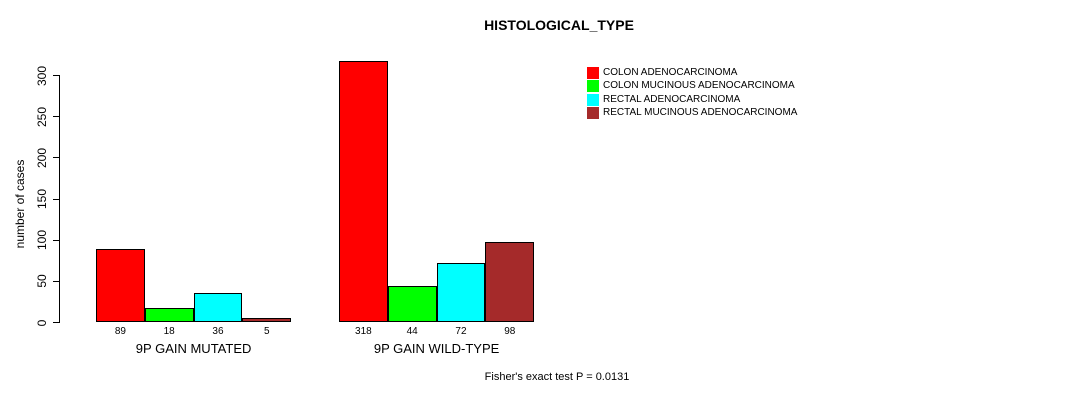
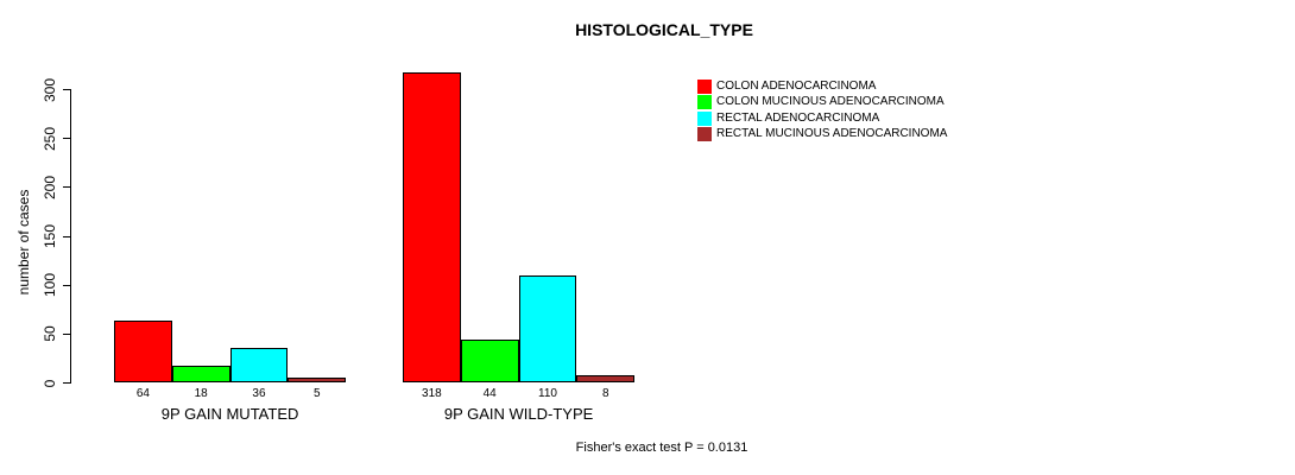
COLON ADENOCARCINOMA/9P GAIN MUTATED: 89 -> 64
RECTAL ADENOCARCINOMA/9P GAIN WILD-TYPE: 72 -> 110
RECTAL MUCINOUS ADENOCARCINOMA/9P GAIN WILD-TYPE: 98 -> 8
